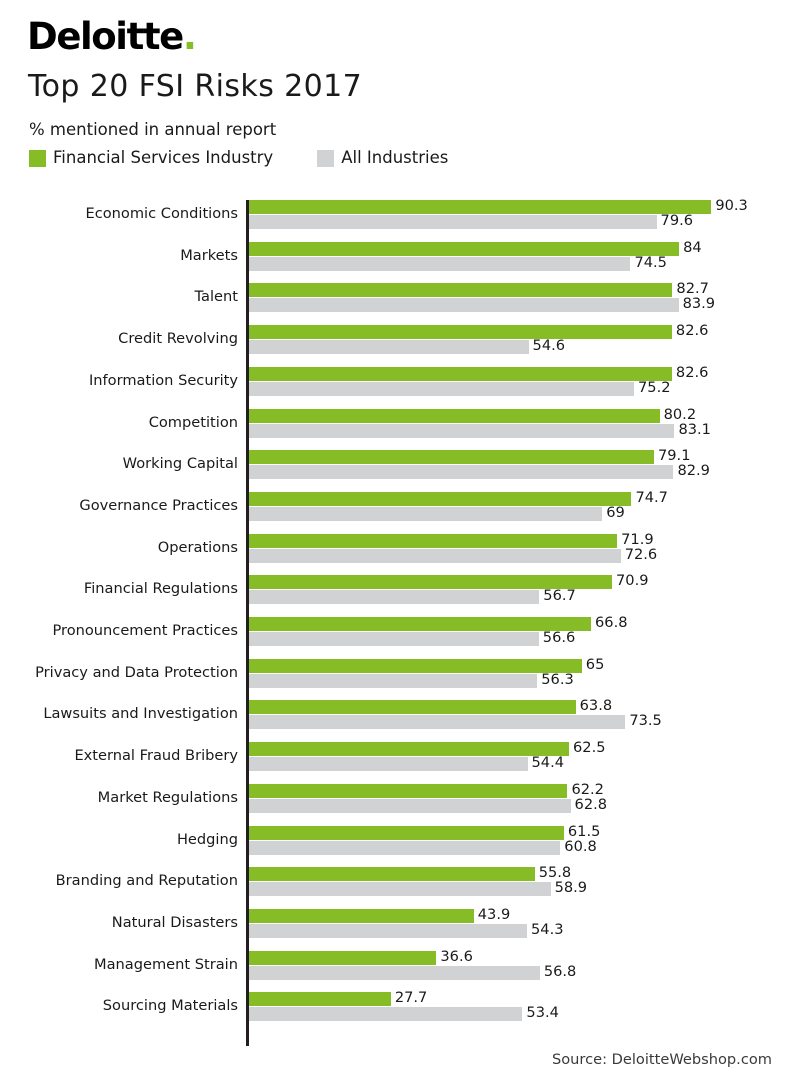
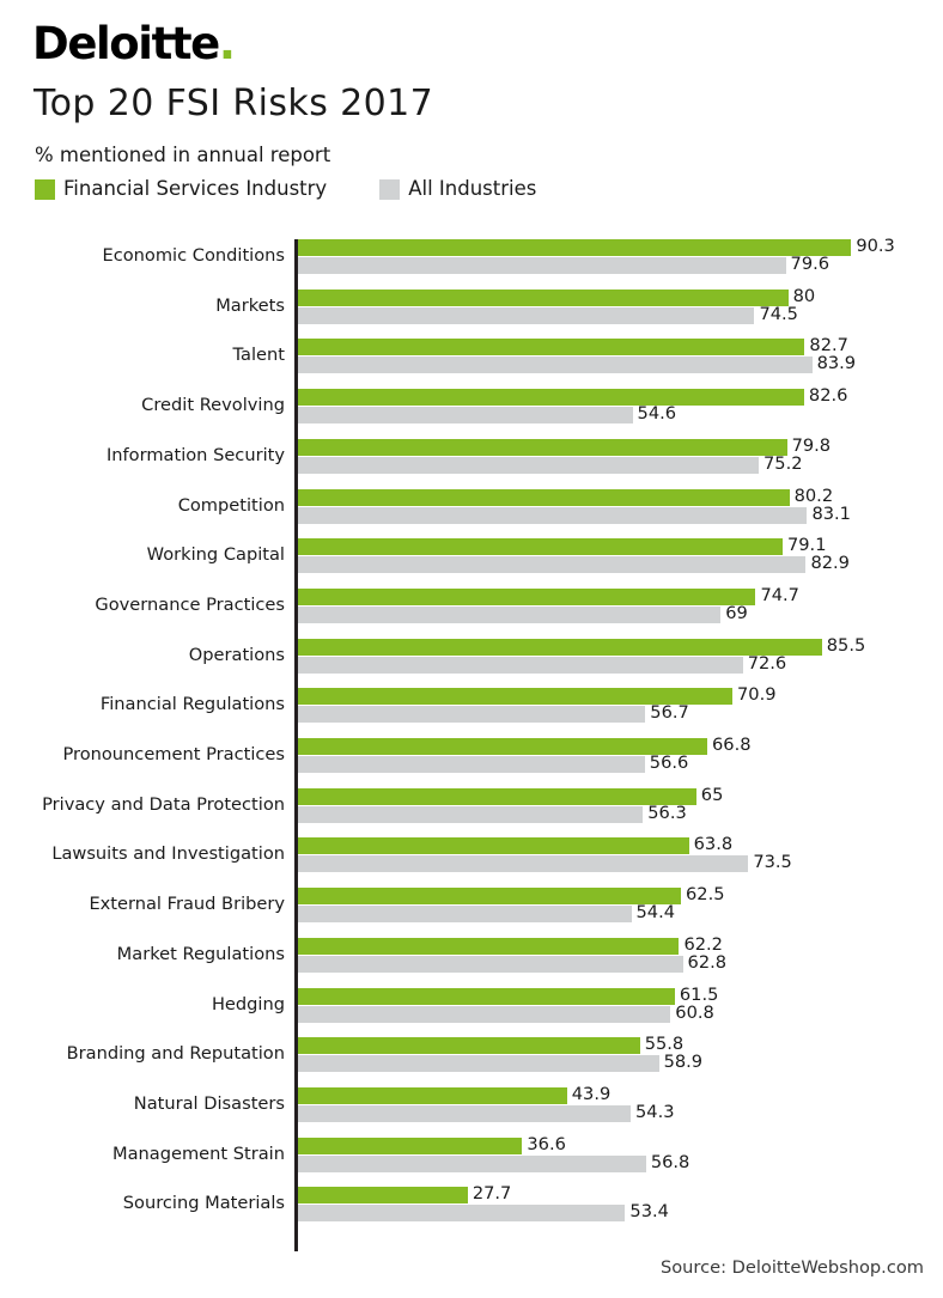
Financial Services Industry/Markets: 84 -> 80
Financial Services Industry/Information Security: 82.6 -> 79.8
Financial Services Industry/Operations: 71.9 -> 85.5
